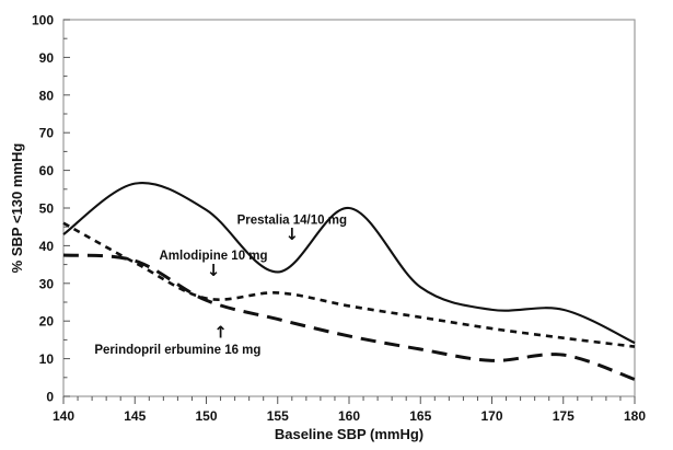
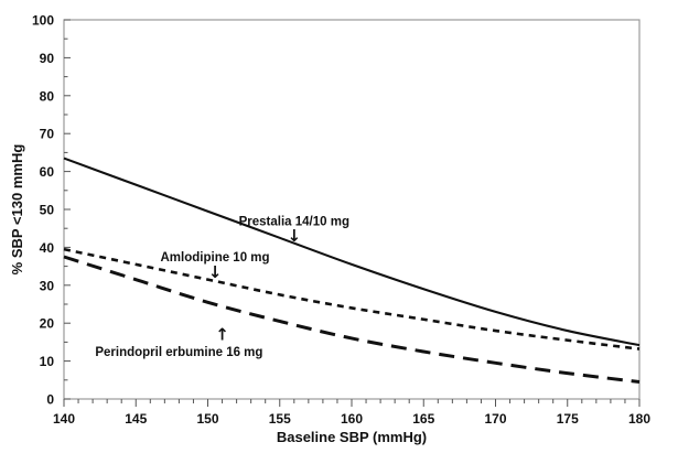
Prestalia 14/10 mg/140: 43 -> 64
Amlodipine 10 mg/140: 46 -> 40
Perindopril erbumine 16 mg/145: 36 -> 32
Amlodipine 10 mg/150: 26 -> 32
Prestalia 14/10 mg/155: 33 -> 42
Prestalia 14/10 mg/160: 50 -> 36
Prestalia 14/10 mg/175: 23 -> 18
Perindopril erbumine 16 mg/175: 11 -> 7
